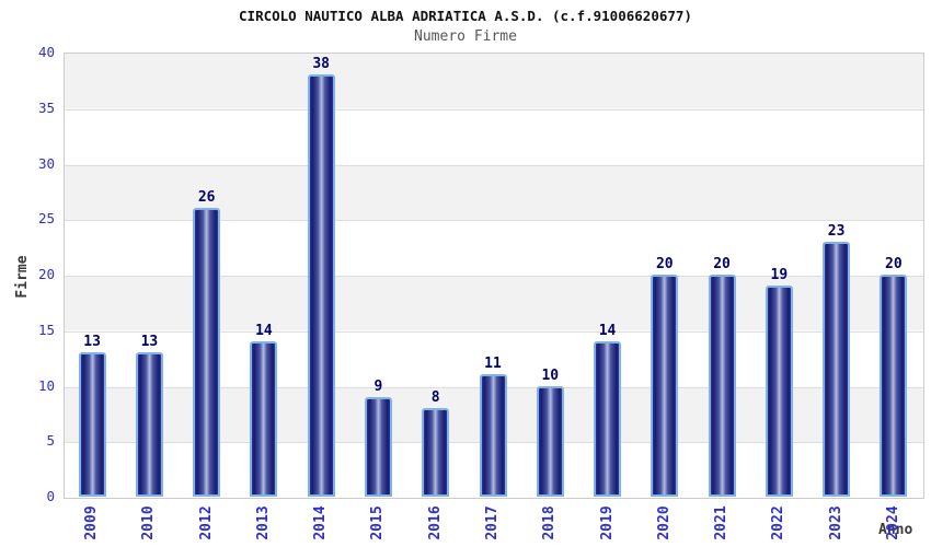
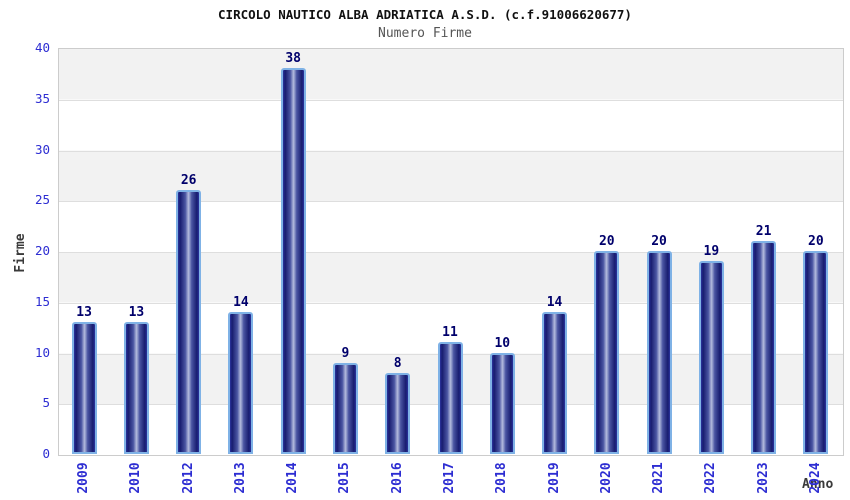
2023: 23 -> 21
